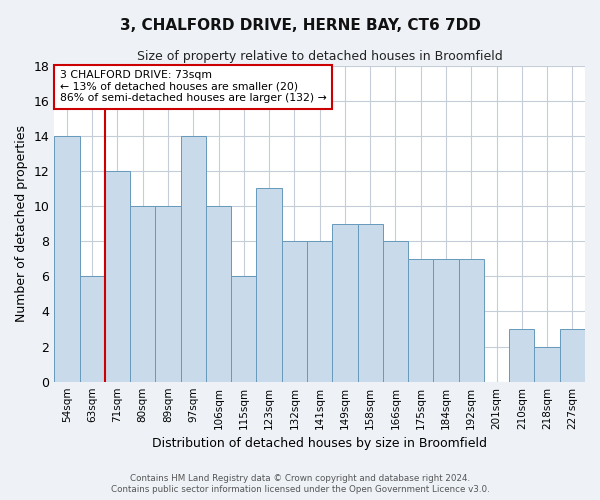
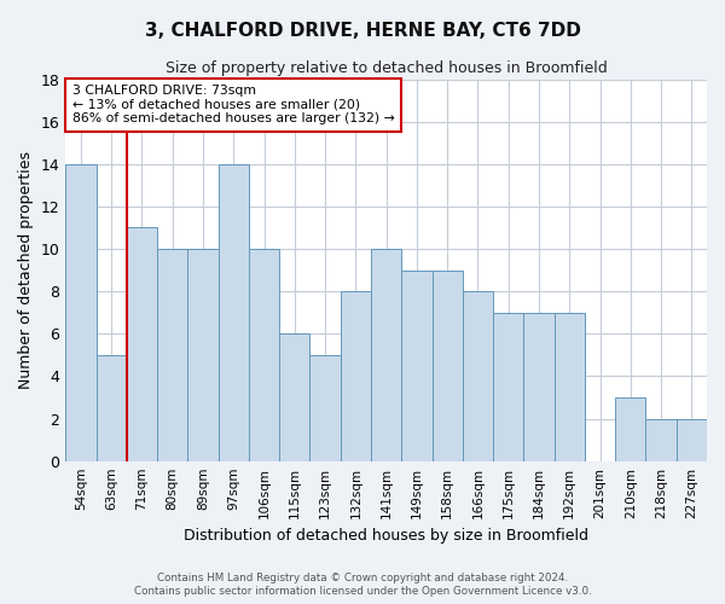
63sqm: 6 -> 5
71sqm: 12 -> 11
123sqm: 11 -> 5
141sqm: 8 -> 10
227sqm: 3 -> 2
